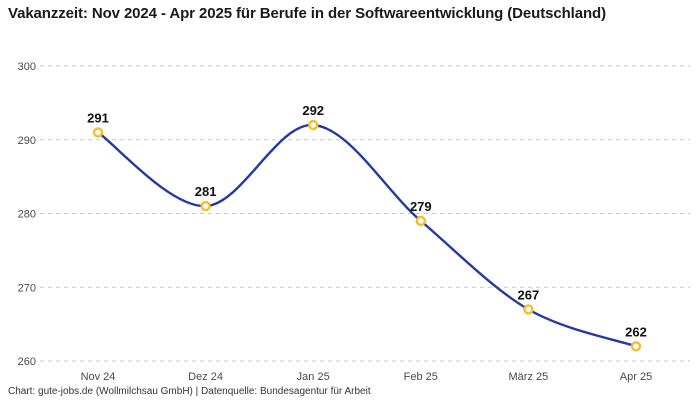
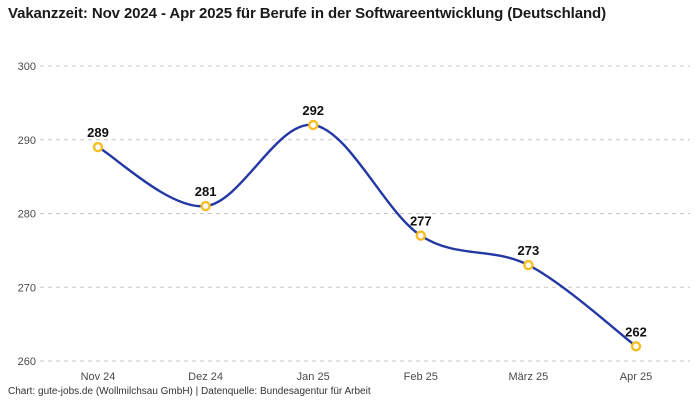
Nov 24: 291 -> 289
Feb 25: 279 -> 277
März 25: 267 -> 273
